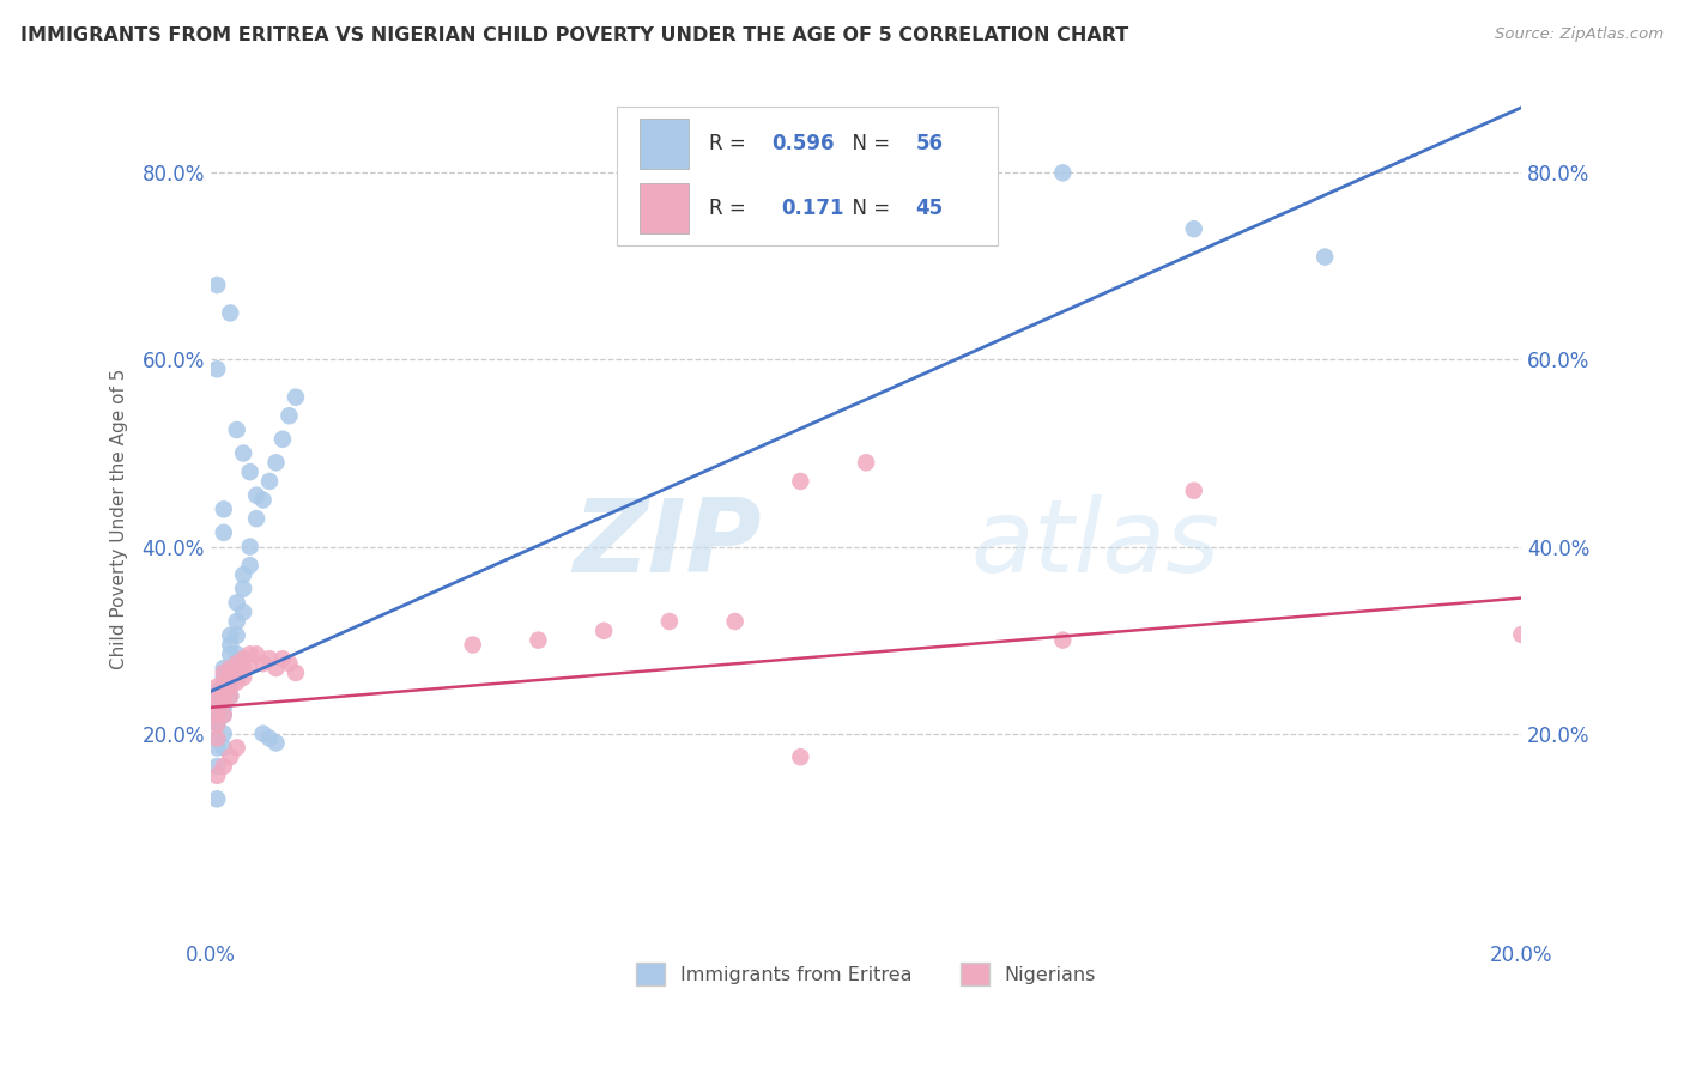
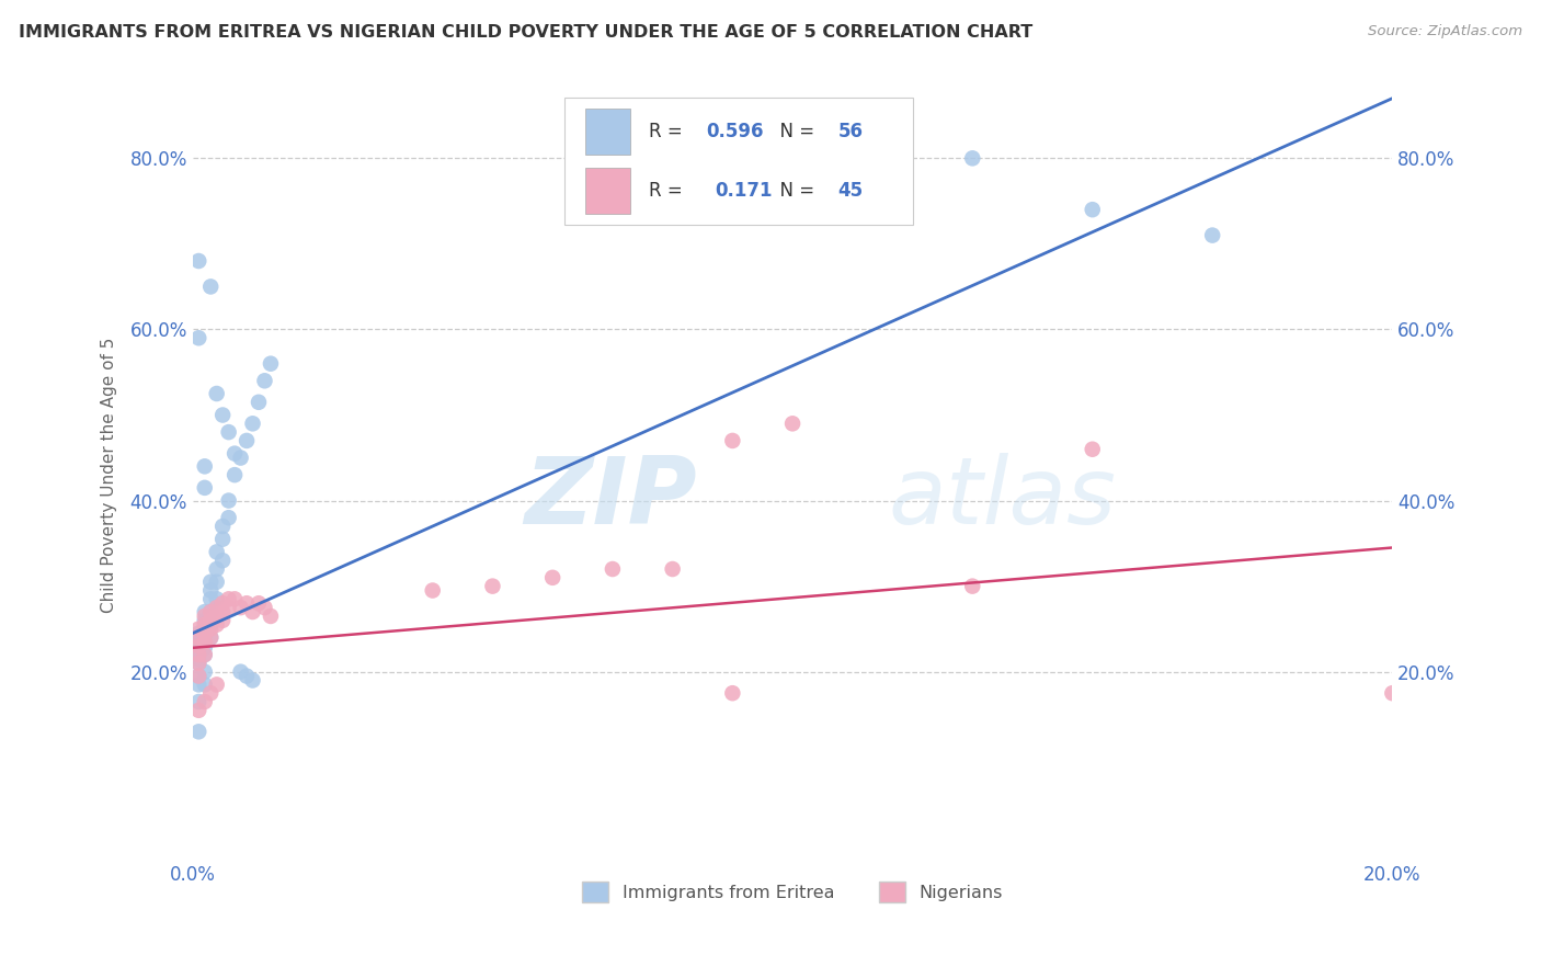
Nigerians/20.0%: 30.6% -> 17.5%
